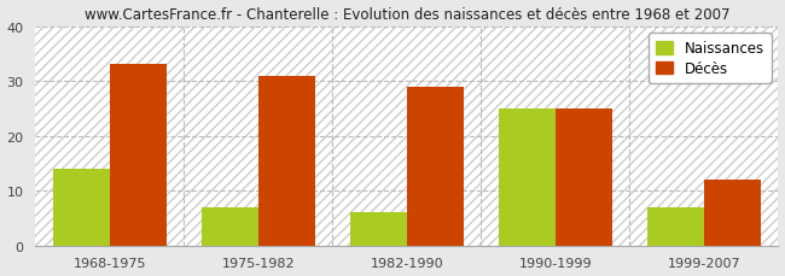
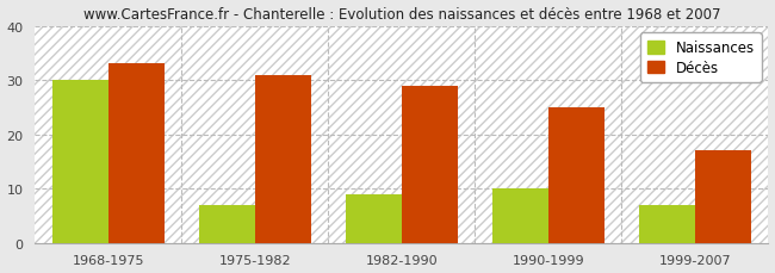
Naissances/1968-1975: 14 -> 30
Naissances/1982-1990: 6 -> 9
Naissances/1990-1999: 25 -> 10
Décès/1999-2007: 12 -> 17
